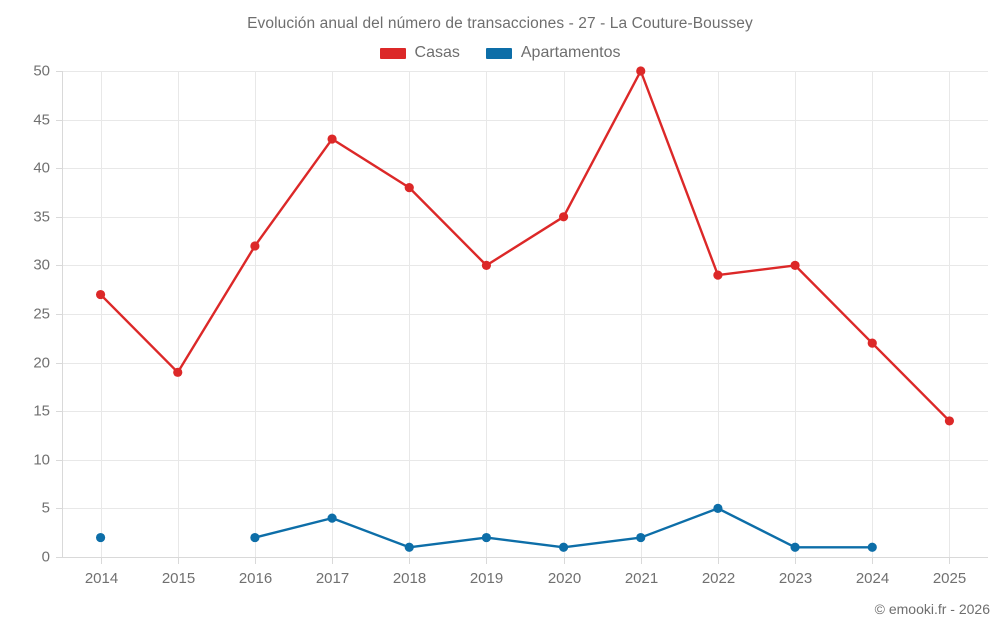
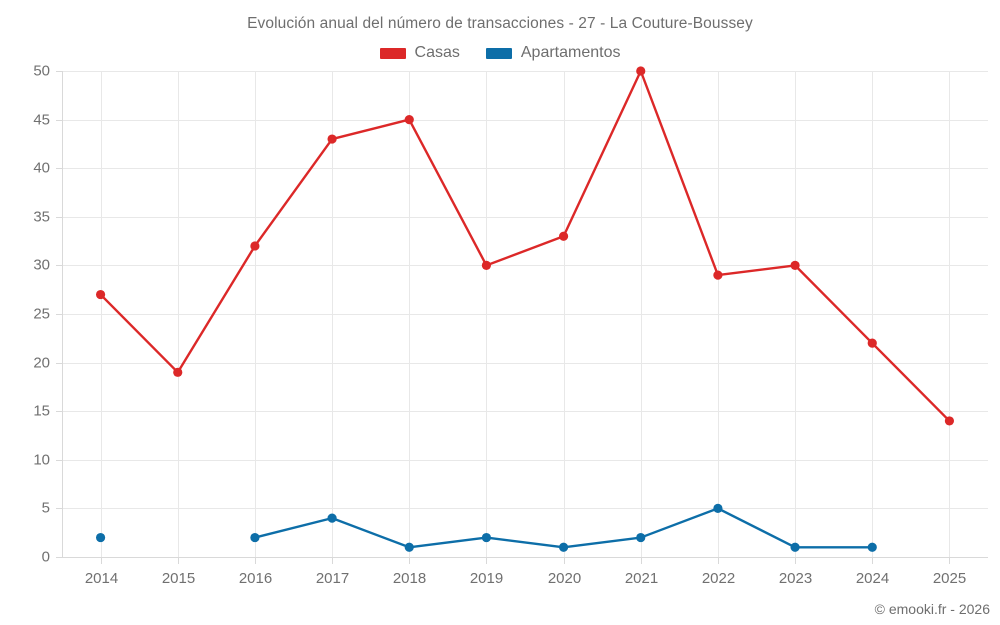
Casas/2018: 38 -> 45
Casas/2020: 35 -> 33
